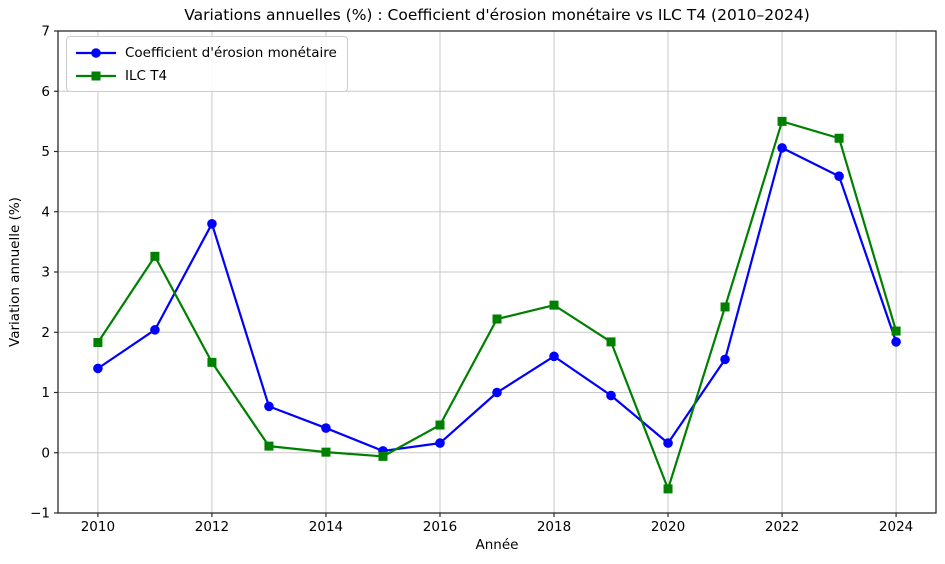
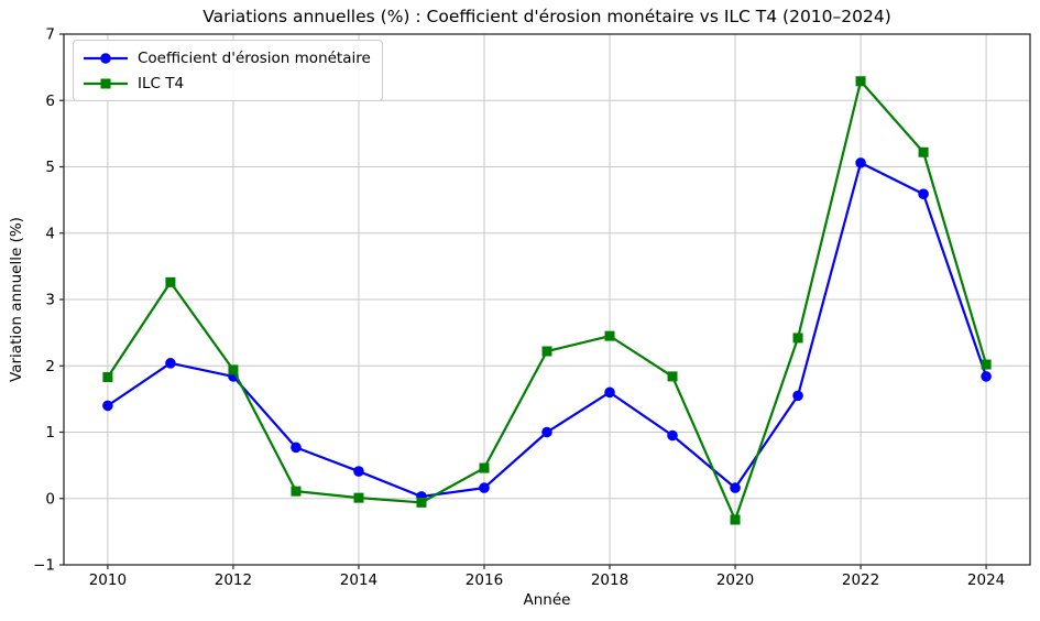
Coefficient d'érosion monétaire/2012: 3.8 -> 1.8
ILC T4/2012: 1.5 -> 1.9
ILC T4/2020: -0.6 -> -0.3
ILC T4/2022: 5.5 -> 6.3
